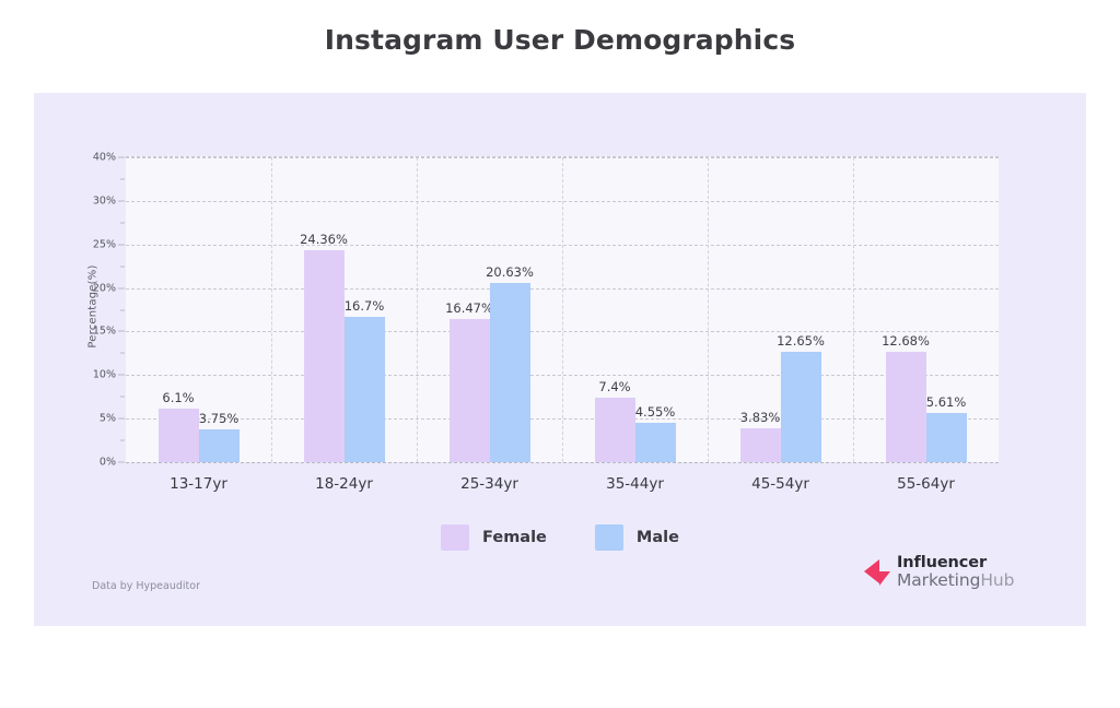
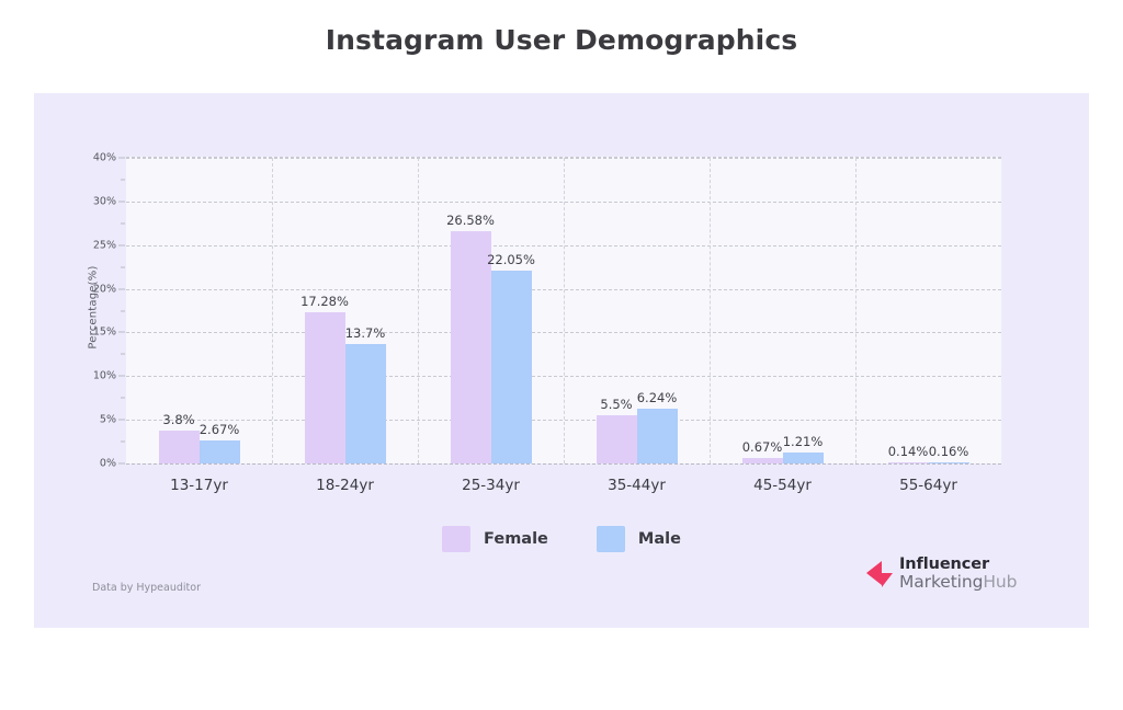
Female/13-17yr: 6.1% -> 3.8%
Male/13-17yr: 3.75% -> 2.67%
Female/18-24yr: 24.36% -> 17.28%
Male/18-24yr: 16.7% -> 13.7%
Female/25-34yr: 16.47% -> 26.58%
Male/25-34yr: 20.63% -> 22.05%
Female/35-44yr: 7.4% -> 5.5%
Male/35-44yr: 4.55% -> 6.24%
Female/45-54yr: 3.83% -> 0.67%
Male/45-54yr: 12.65% -> 1.21%
Female/55-64yr: 12.68% -> 0.14%
Male/55-64yr: 5.61% -> 0.16%
